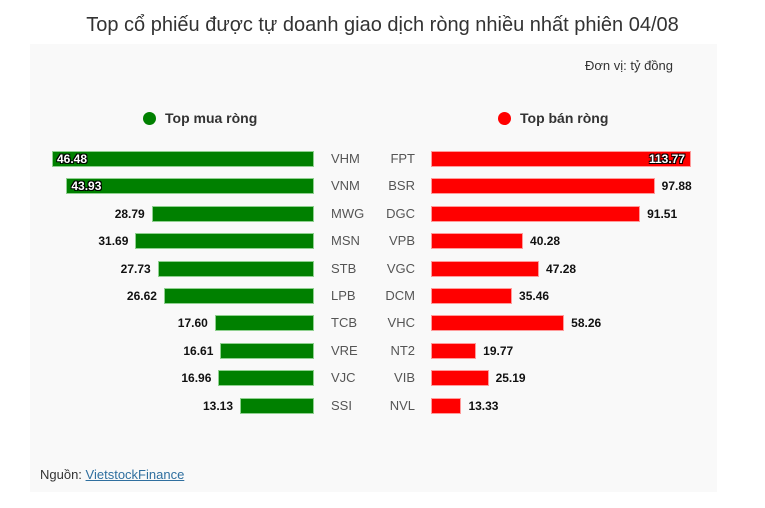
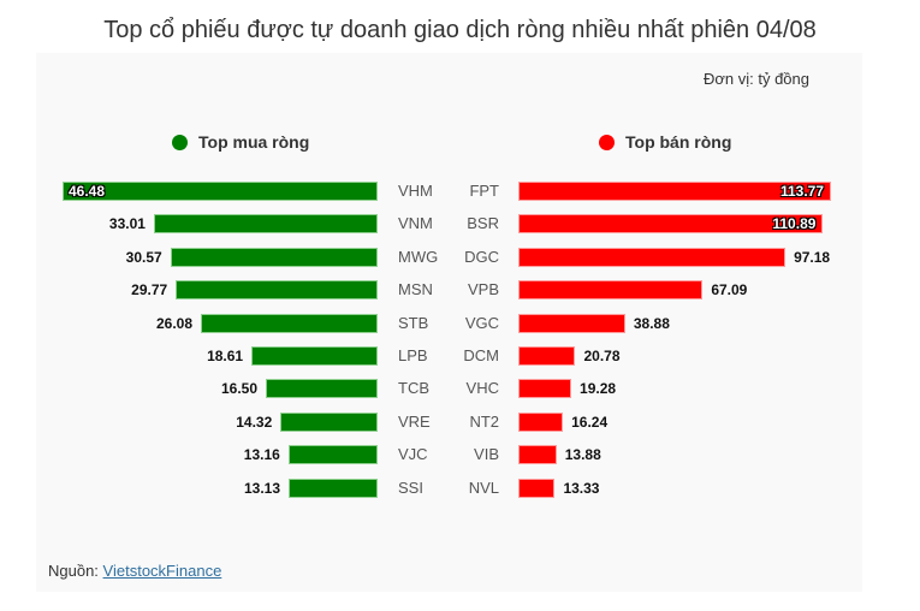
Top mua ròng/VNM: 43.93 -> 33.01
Top mua ròng/MWG: 28.79 -> 30.57
Top mua ròng/MSN: 31.69 -> 29.77
Top mua ròng/STB: 27.73 -> 26.08
Top mua ròng/LPB: 26.62 -> 18.61
Top mua ròng/TCB: 17.60 -> 16.50
Top mua ròng/VRE: 16.61 -> 14.32
Top mua ròng/VJC: 16.96 -> 13.16
Top bán ròng/BSR: 97.88 -> 110.89
Top bán ròng/DGC: 91.51 -> 97.18
Top bán ròng/VPB: 40.28 -> 67.09
Top bán ròng/VGC: 47.28 -> 38.88
Top bán ròng/DCM: 35.46 -> 20.78
Top bán ròng/VHC: 58.26 -> 19.28
Top bán ròng/NT2: 19.77 -> 16.24
Top bán ròng/VIB: 25.19 -> 13.88
